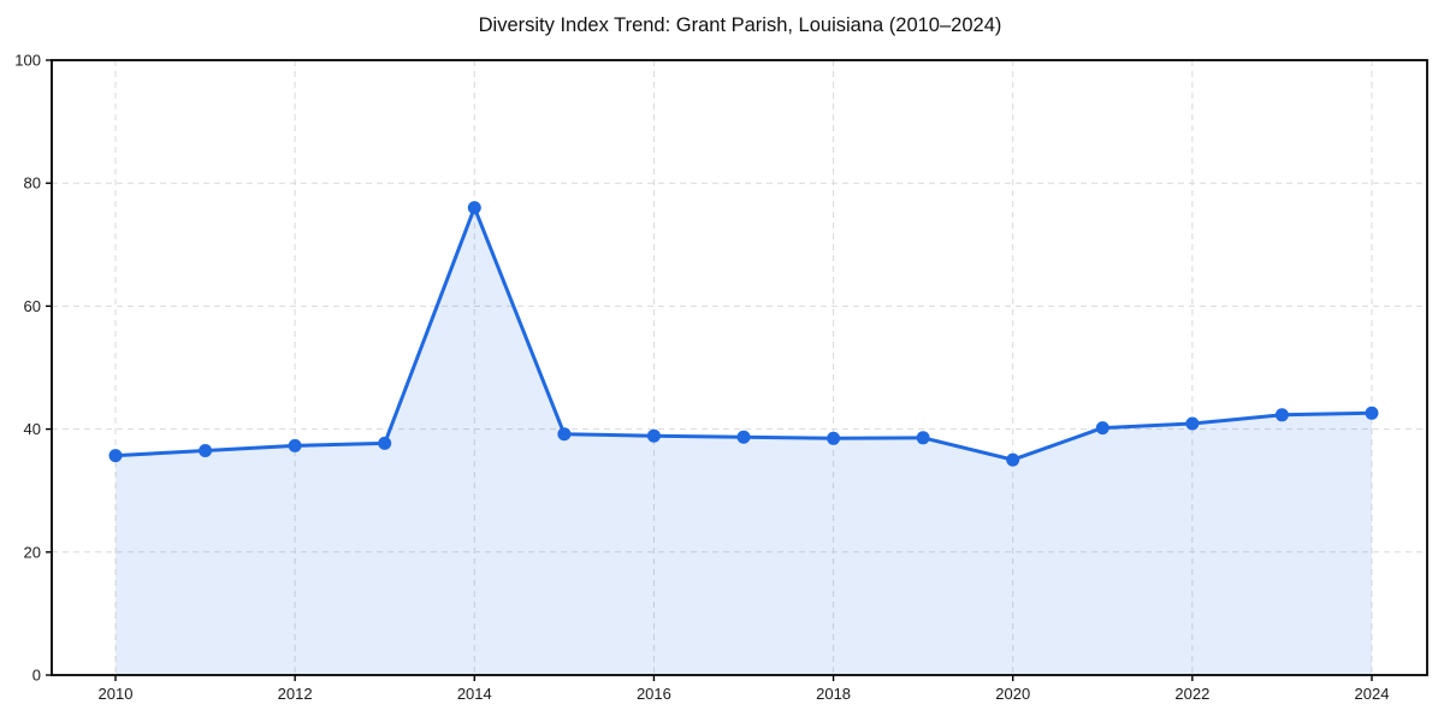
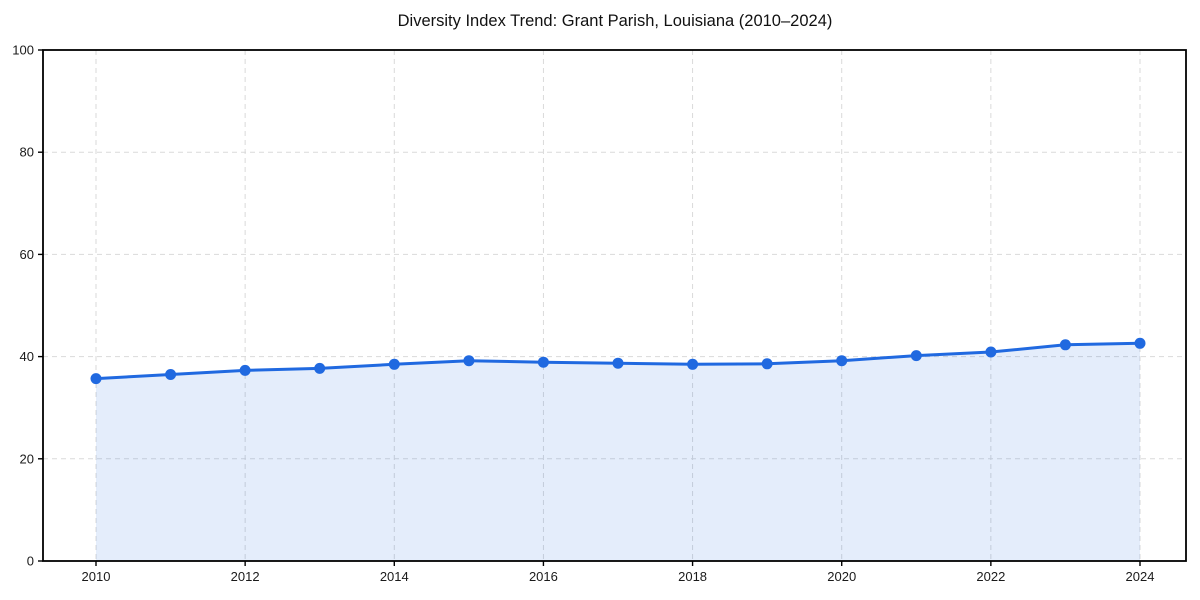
2014: 76 -> 38
2020: 35 -> 39
